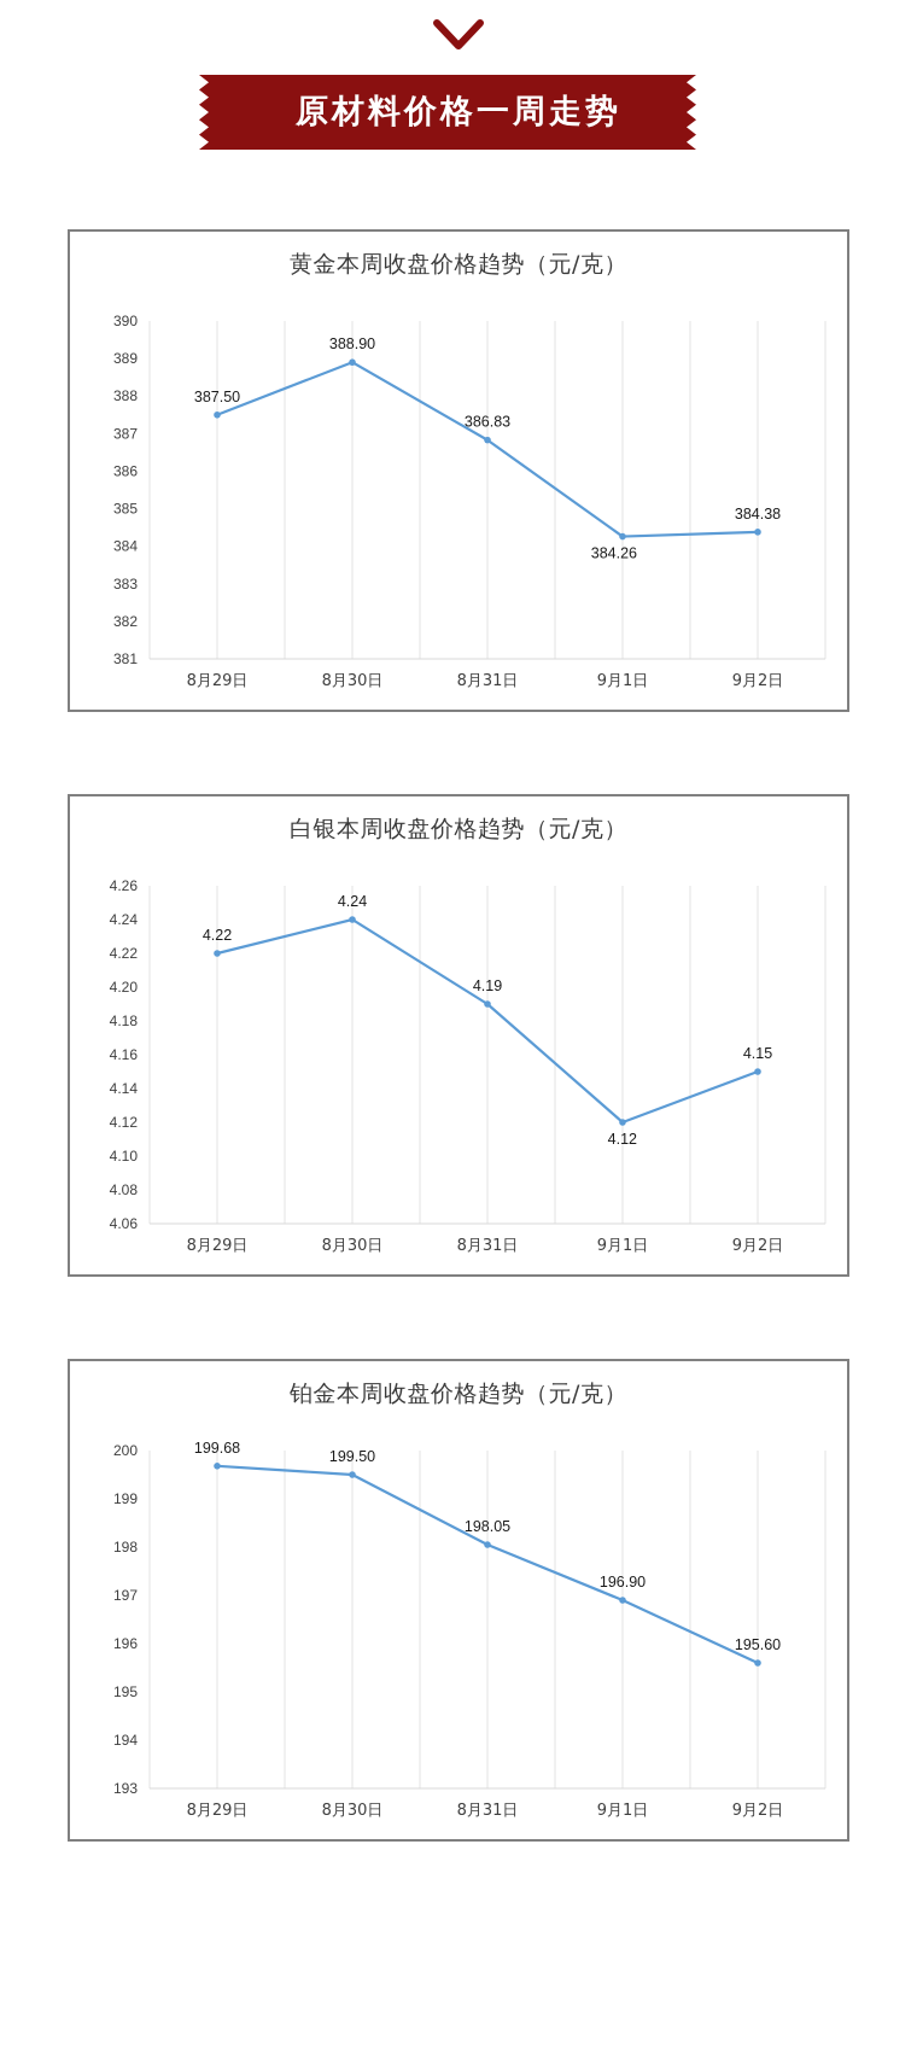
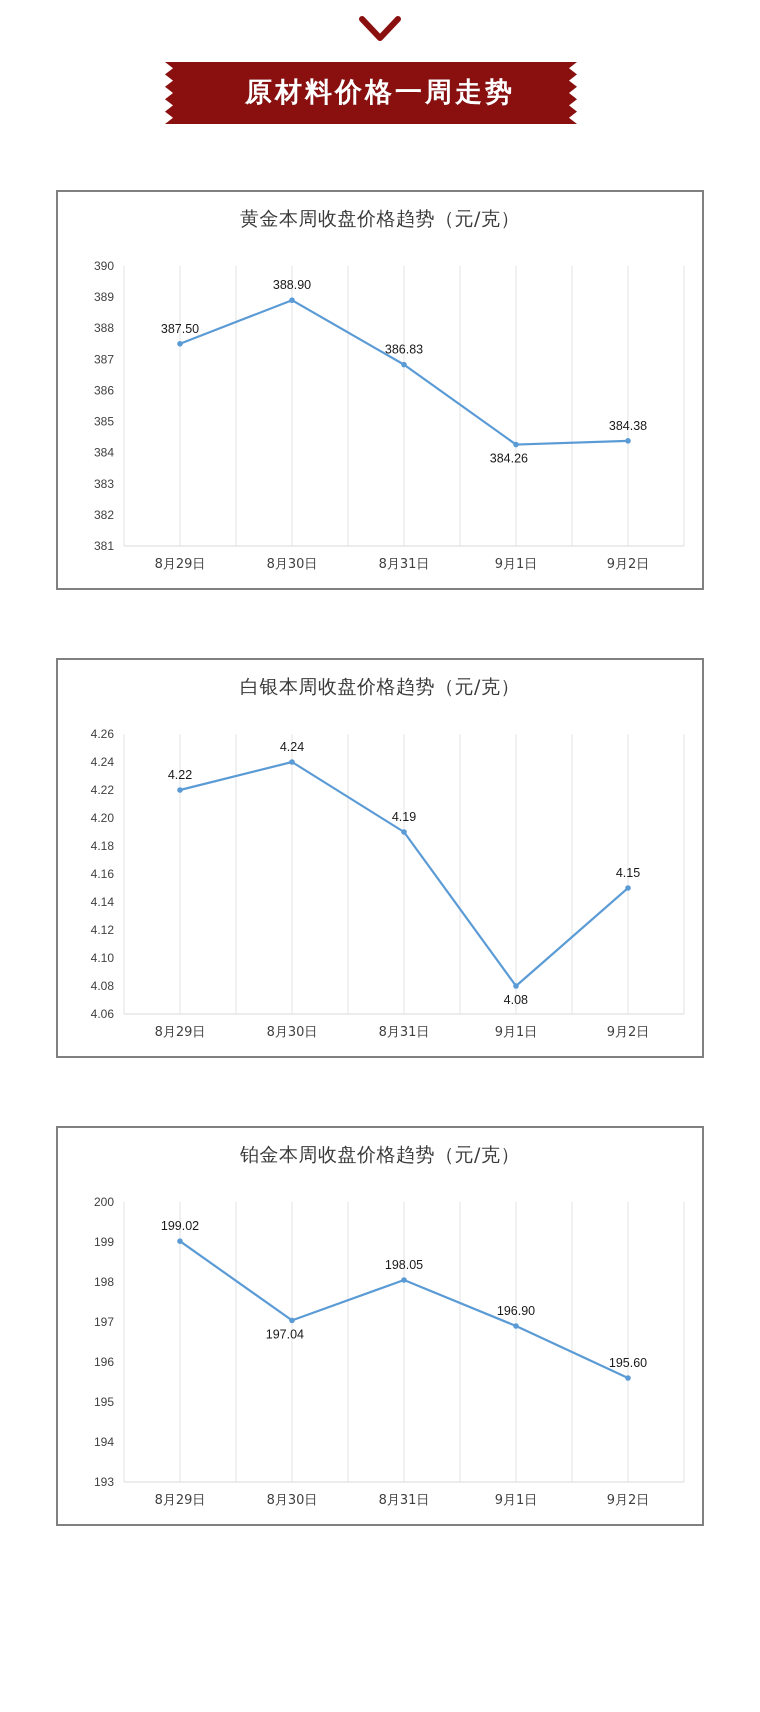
白银本周收盘价格趋势（元/克）/9月1日: 4.12 -> 4.08
铂金本周收盘价格趋势（元/克）/8月29日: 199.68 -> 199.02
铂金本周收盘价格趋势（元/克）/8月30日: 199.50 -> 197.04
